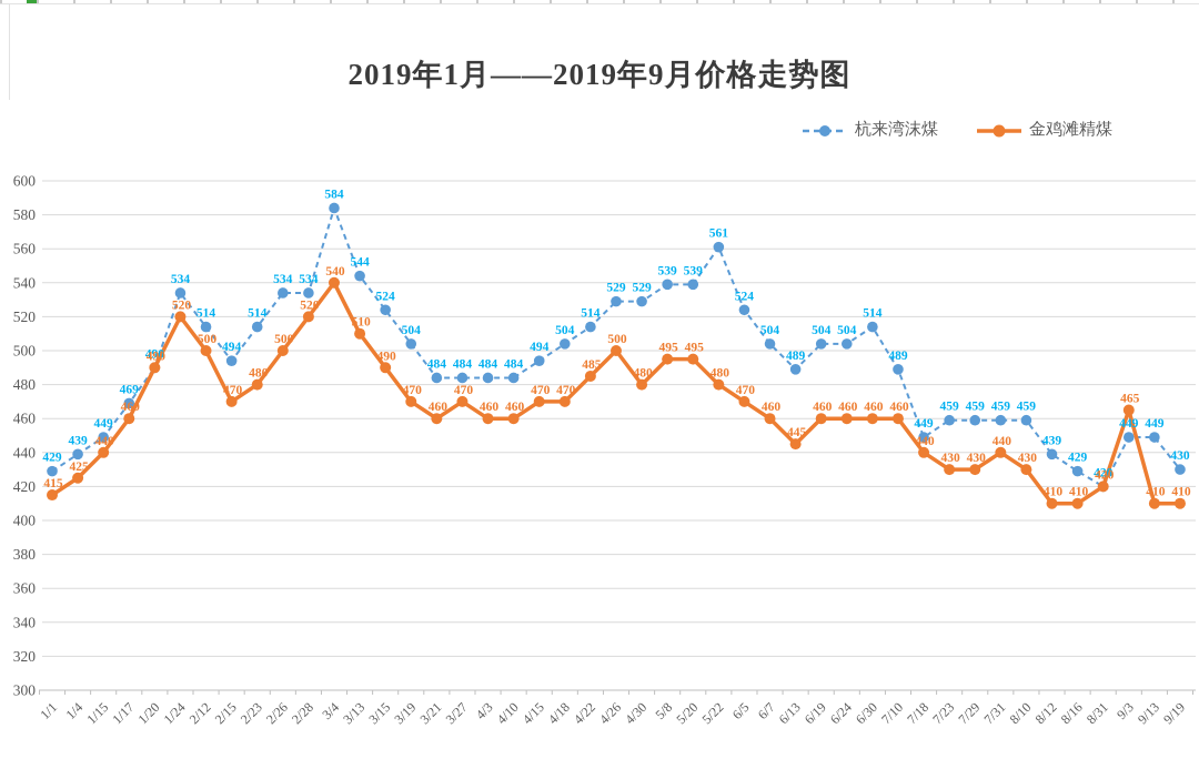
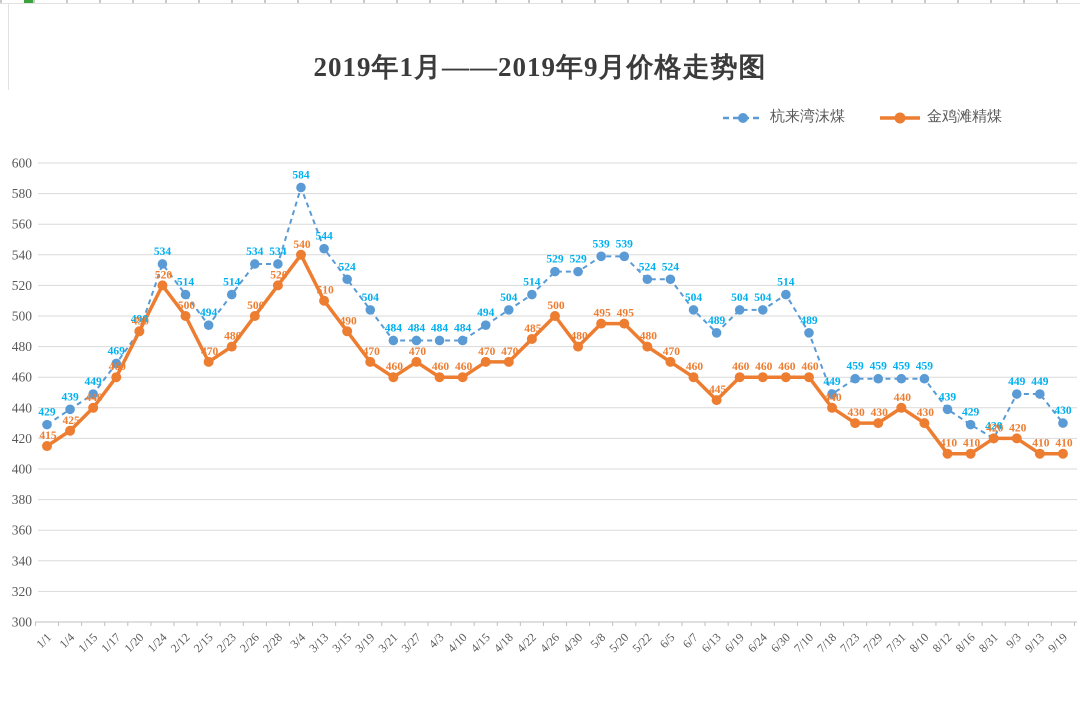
杭来湾沫煤/5/22: 561 -> 524
金鸡滩精煤/9/3: 465 -> 420
